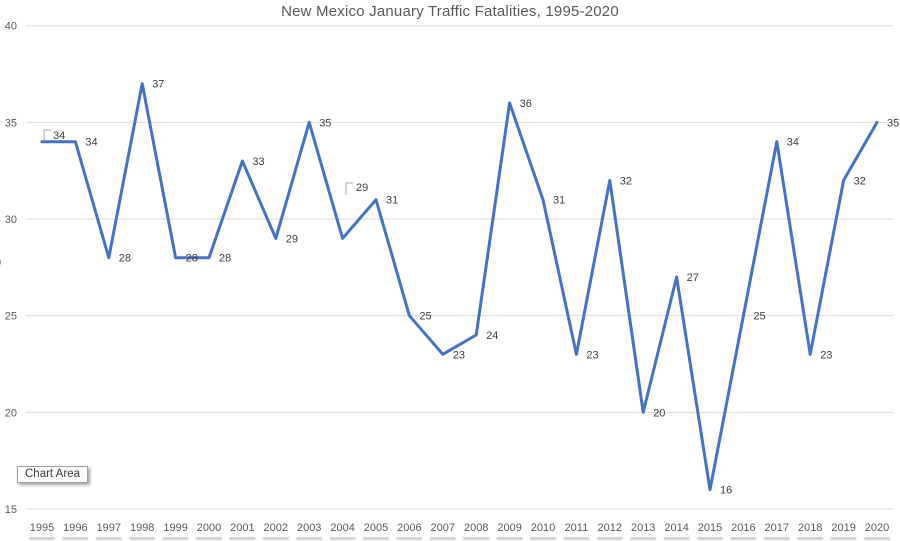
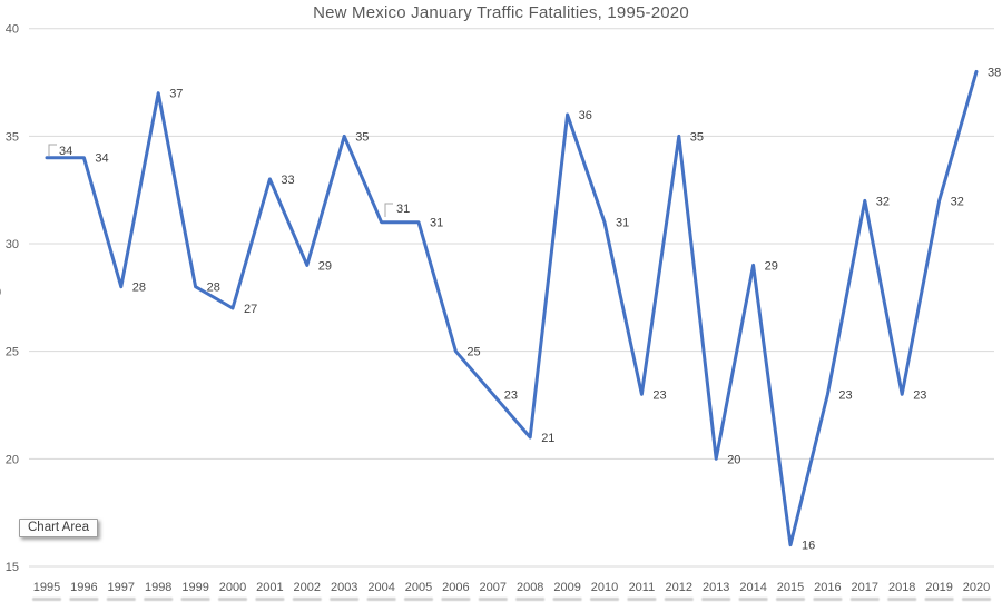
2000: 28 -> 27
2004: 29 -> 31
2008: 24 -> 21
2012: 32 -> 35
2014: 27 -> 29
2016: 25 -> 23
2017: 34 -> 32
2020: 35 -> 38
